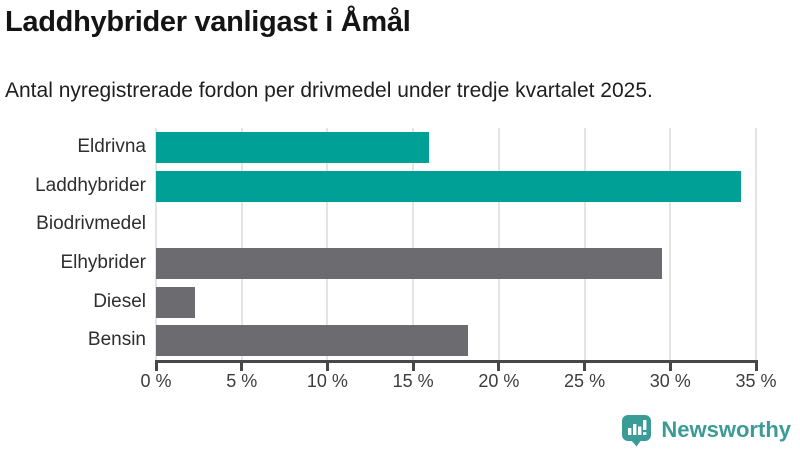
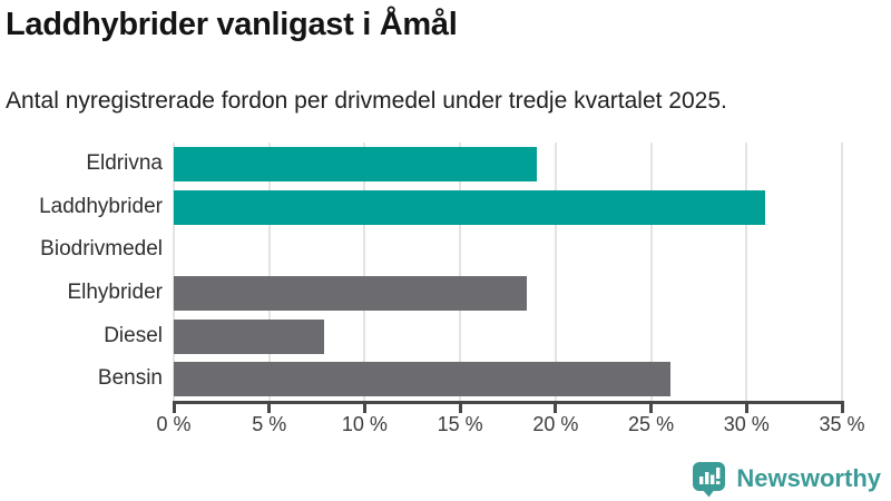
Eldrivna: 15.9% -> 19.0%
Laddhybrider: 34.1% -> 31.0%
Elhybrider: 29.5% -> 18.5%
Diesel: 2.3% -> 7.9%
Bensin: 18.2% -> 26.0%
